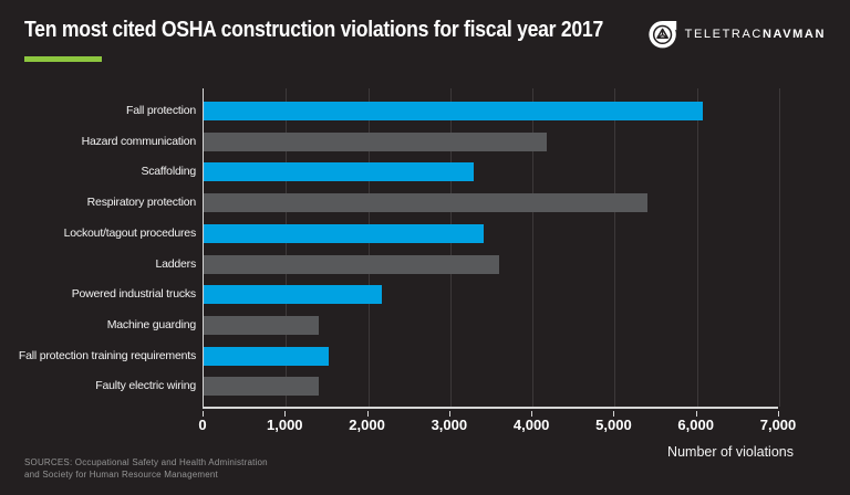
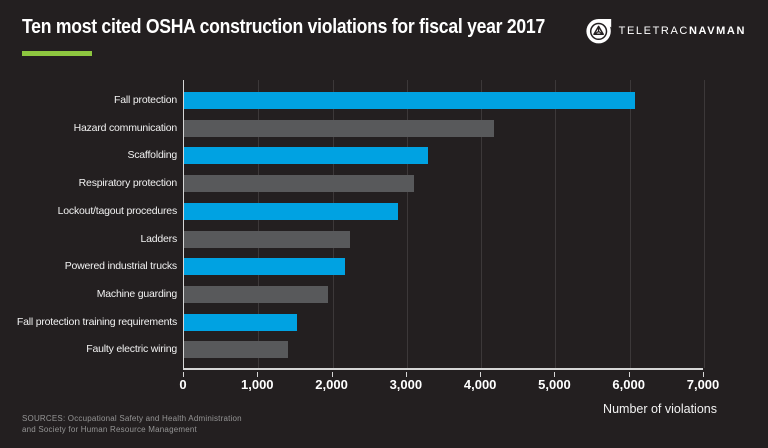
Respiratory protection: 5400 -> 3100
Lockout/tagout procedures: 3400 -> 2900
Ladders: 3600 -> 2200
Machine guarding: 1400 -> 1900
